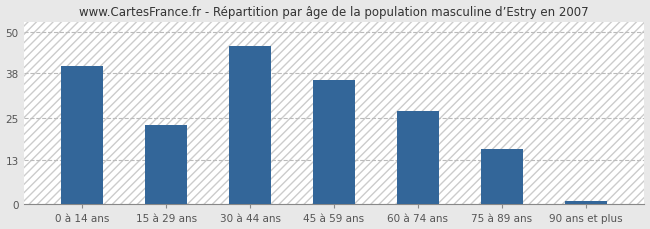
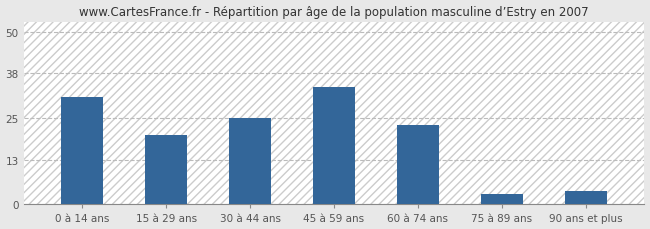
0 à 14 ans: 40 -> 31
15 à 29 ans: 23 -> 20
30 à 44 ans: 46 -> 25
45 à 59 ans: 36 -> 34
60 à 74 ans: 27 -> 23
75 à 89 ans: 16 -> 3
90 ans et plus: 1 -> 4
